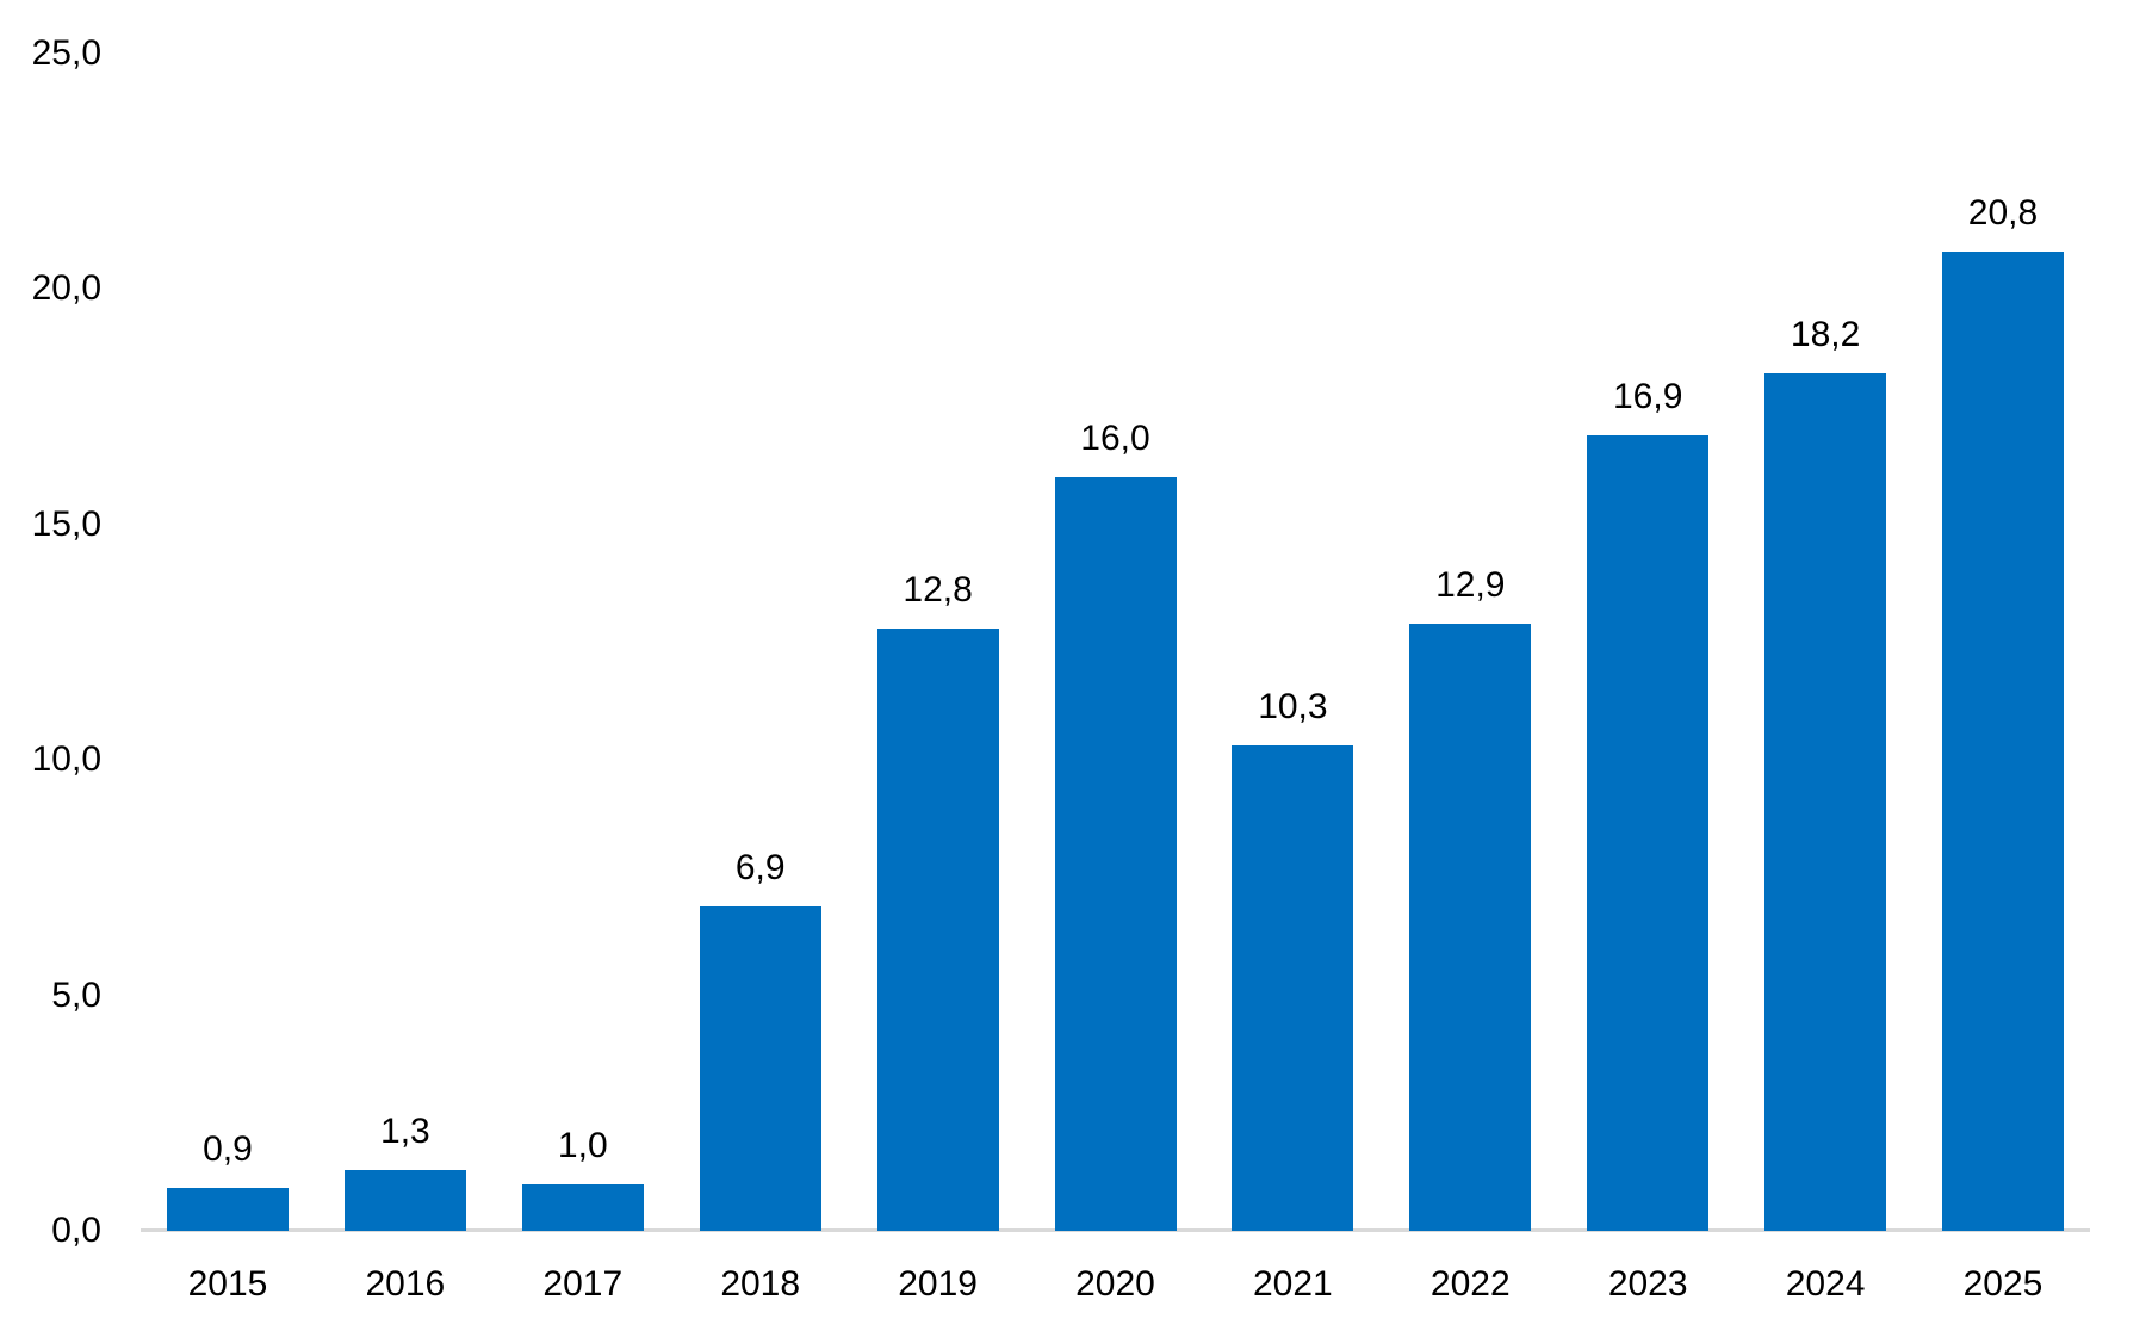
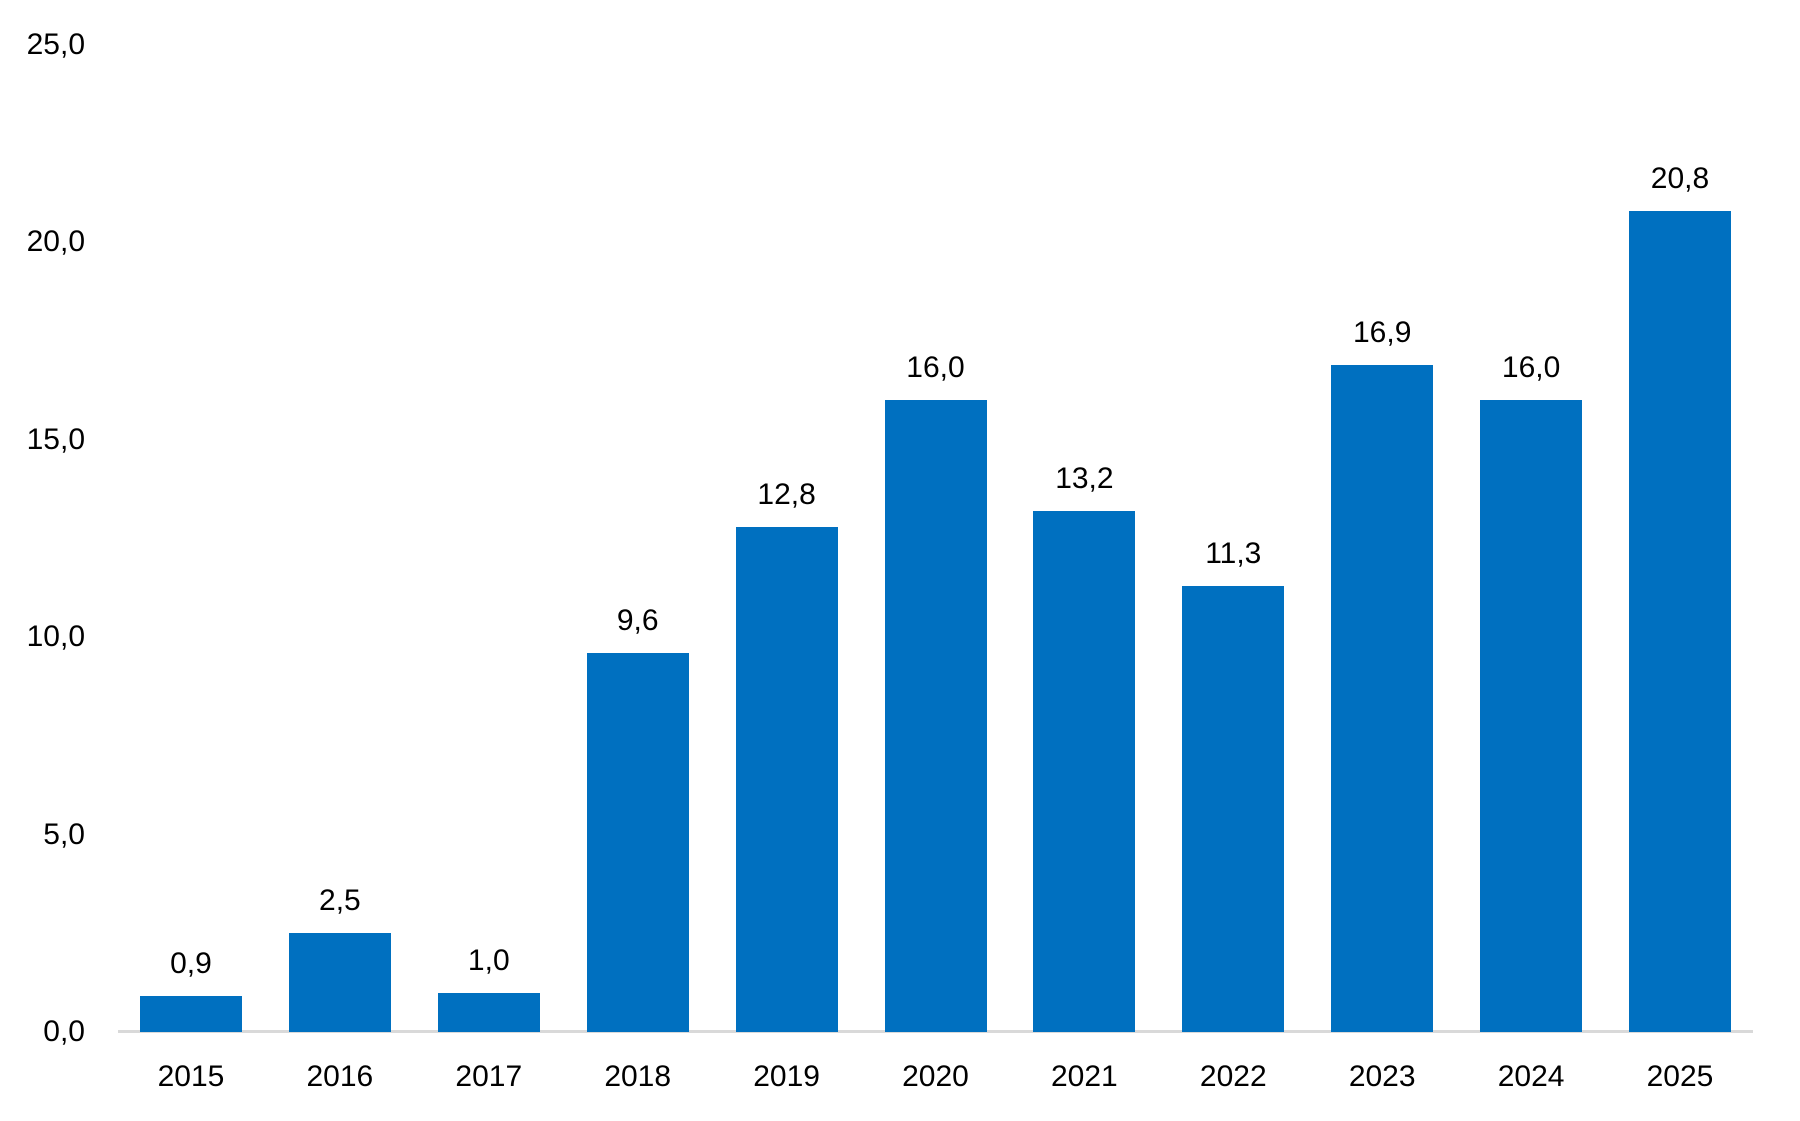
2016: 1,3 -> 2,5
2018: 6,9 -> 9,6
2021: 10,3 -> 13,2
2022: 12,9 -> 11,3
2024: 18,2 -> 16,0
